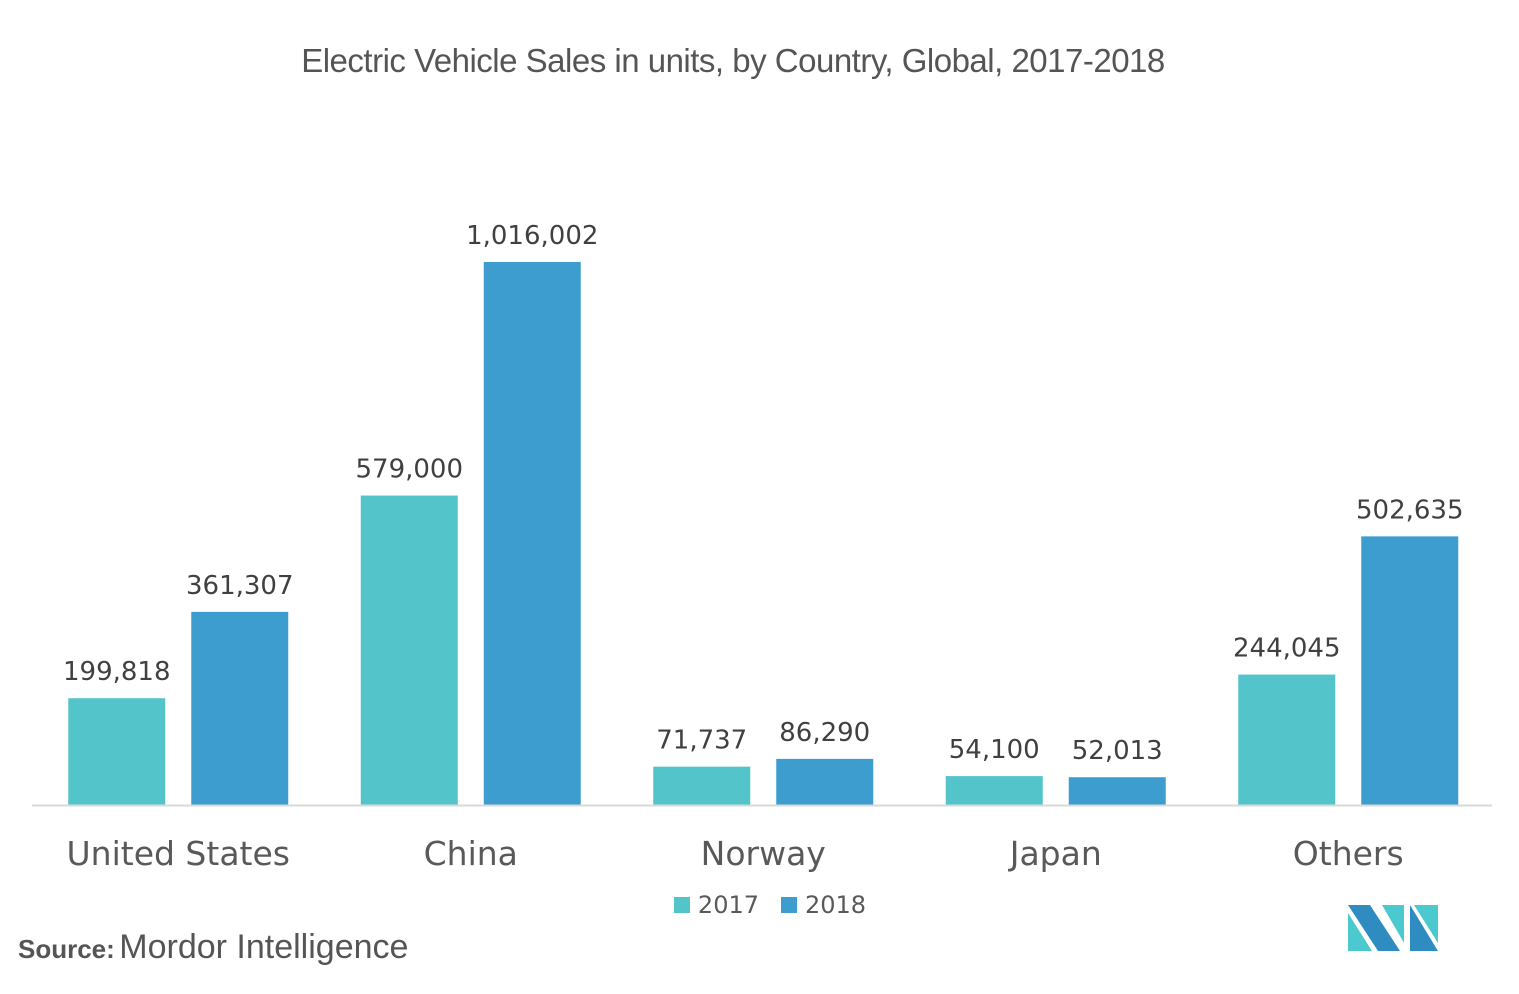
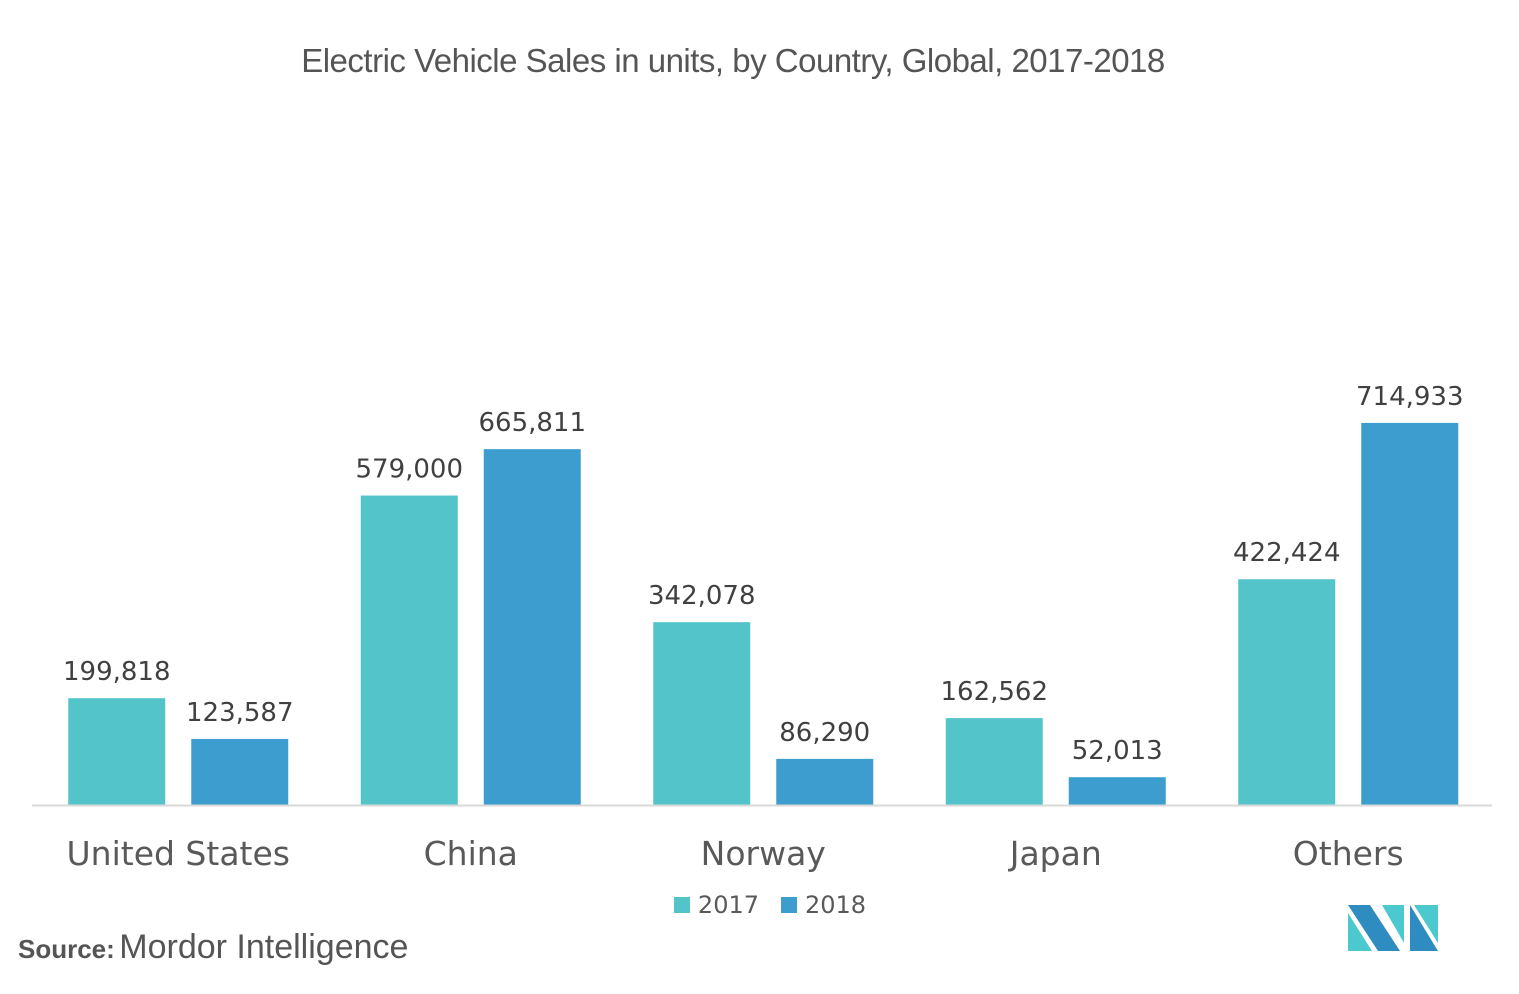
2018/United States: 361,307 -> 123,587
2018/China: 1,016,002 -> 665,811
2017/Norway: 71,737 -> 342,078
2017/Japan: 54,100 -> 162,562
2017/Others: 244,045 -> 422,424
2018/Others: 502,635 -> 714,933
